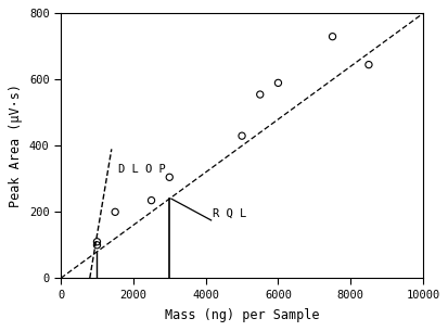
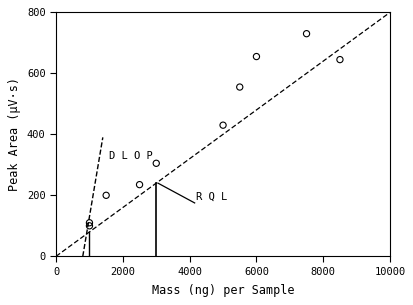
6000: 590 -> 655
